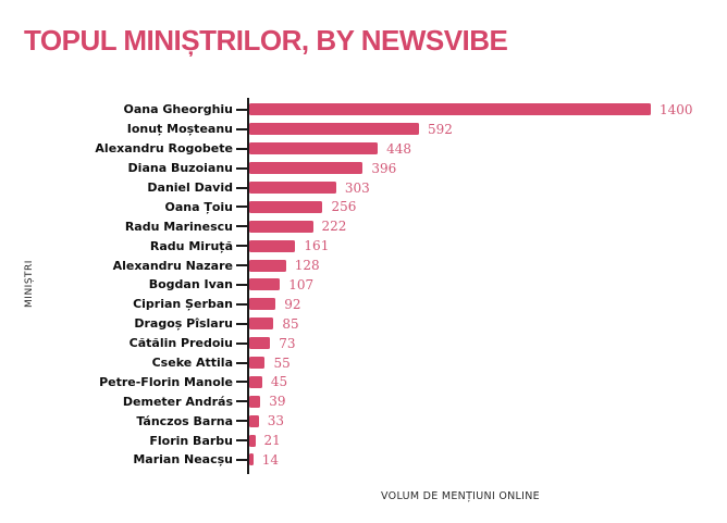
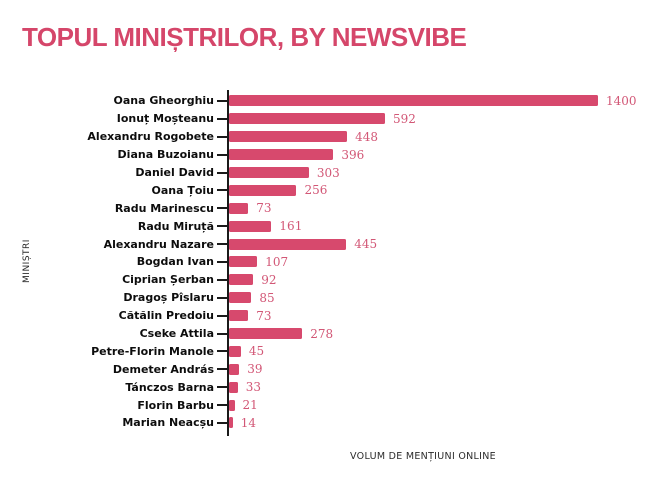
Radu Marinescu: 222 -> 73
Alexandru Nazare: 128 -> 445
Cseke Attila: 55 -> 278
